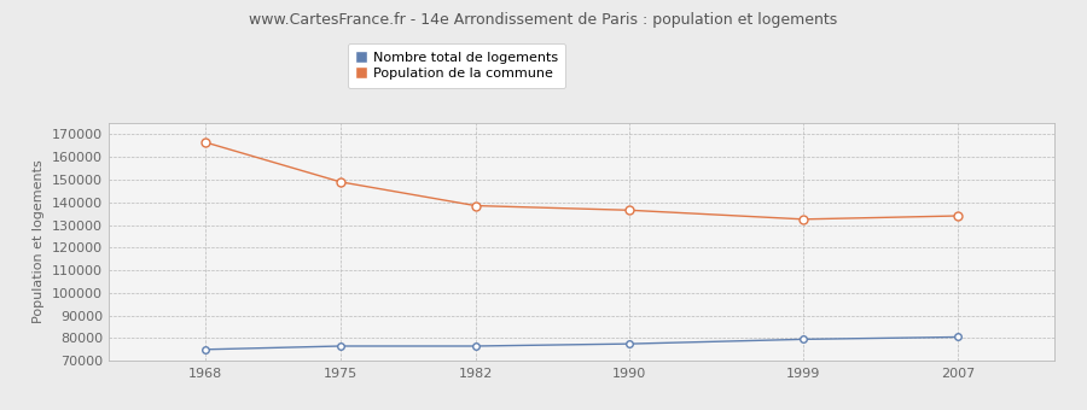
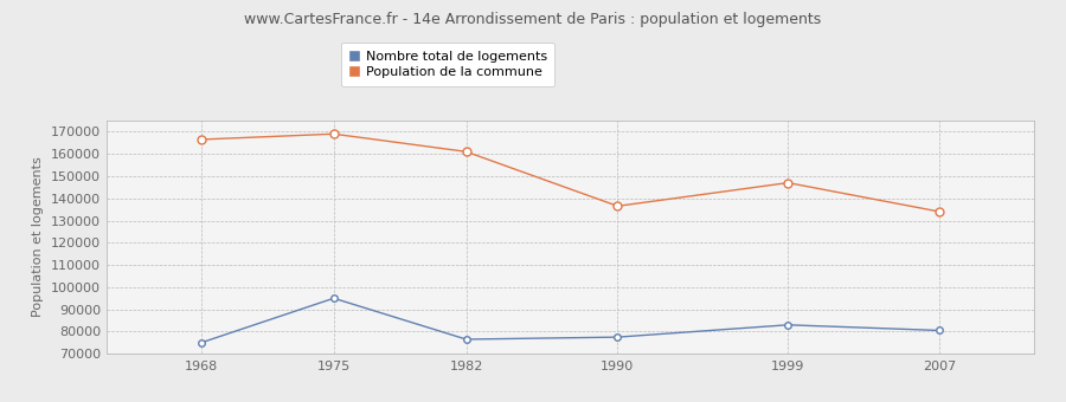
Nombre total de logements/1975: 76000 -> 95000
Population de la commune/1975: 149000 -> 169000
Population de la commune/1982: 138000 -> 161000
Nombre total de logements/1999: 80000 -> 83000
Population de la commune/1999: 132000 -> 147000
